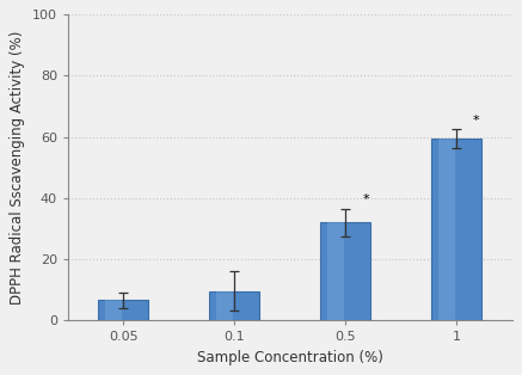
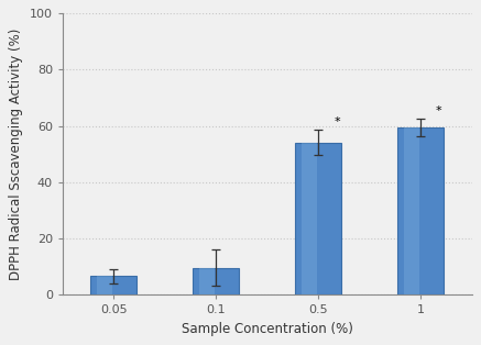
0.5: 32.0 -> 54.0
